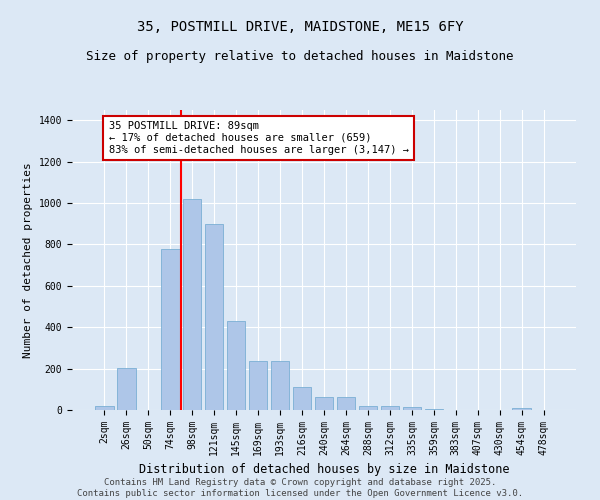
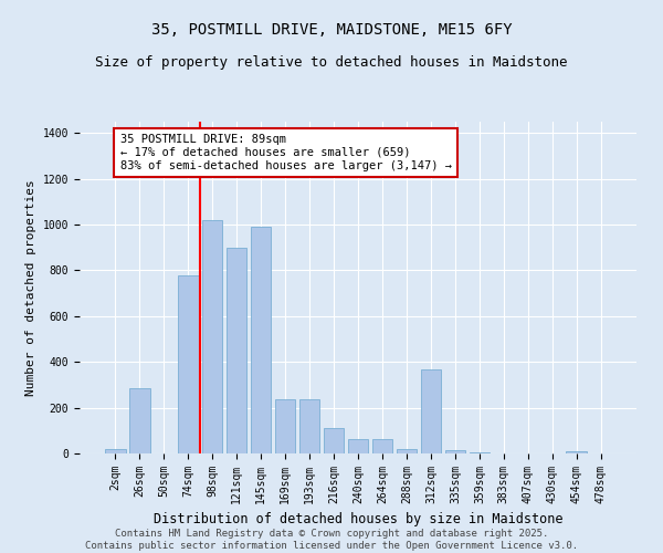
26sqm: 205 -> 285
145sqm: 430 -> 990
312sqm: 20 -> 365
